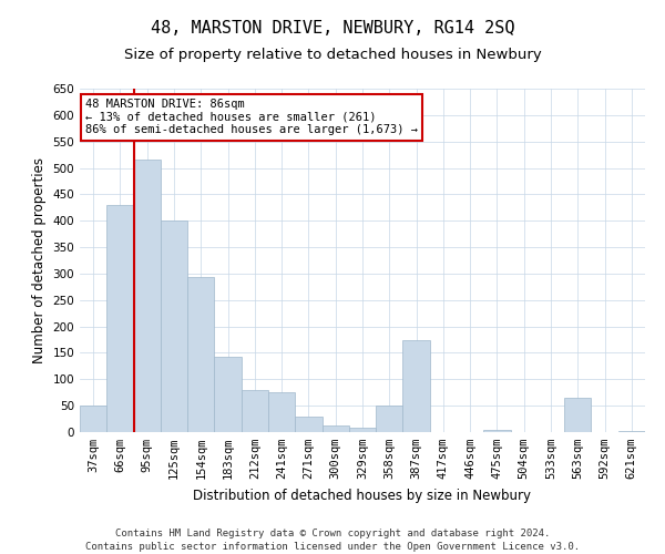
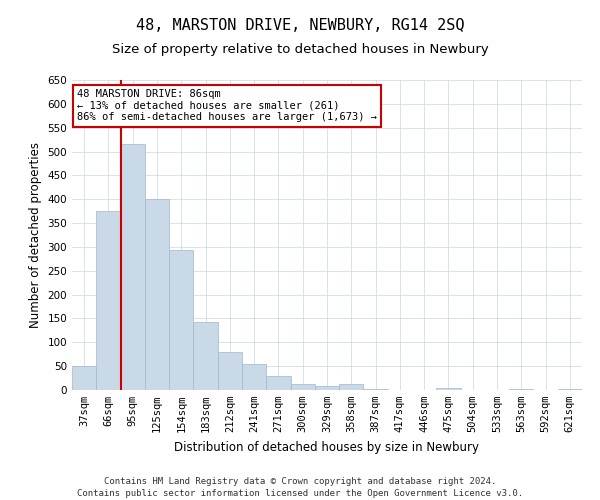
66sqm: 430 -> 375
241sqm: 75 -> 55
358sqm: 50 -> 12
387sqm: 175 -> 3
563sqm: 65 -> 3
